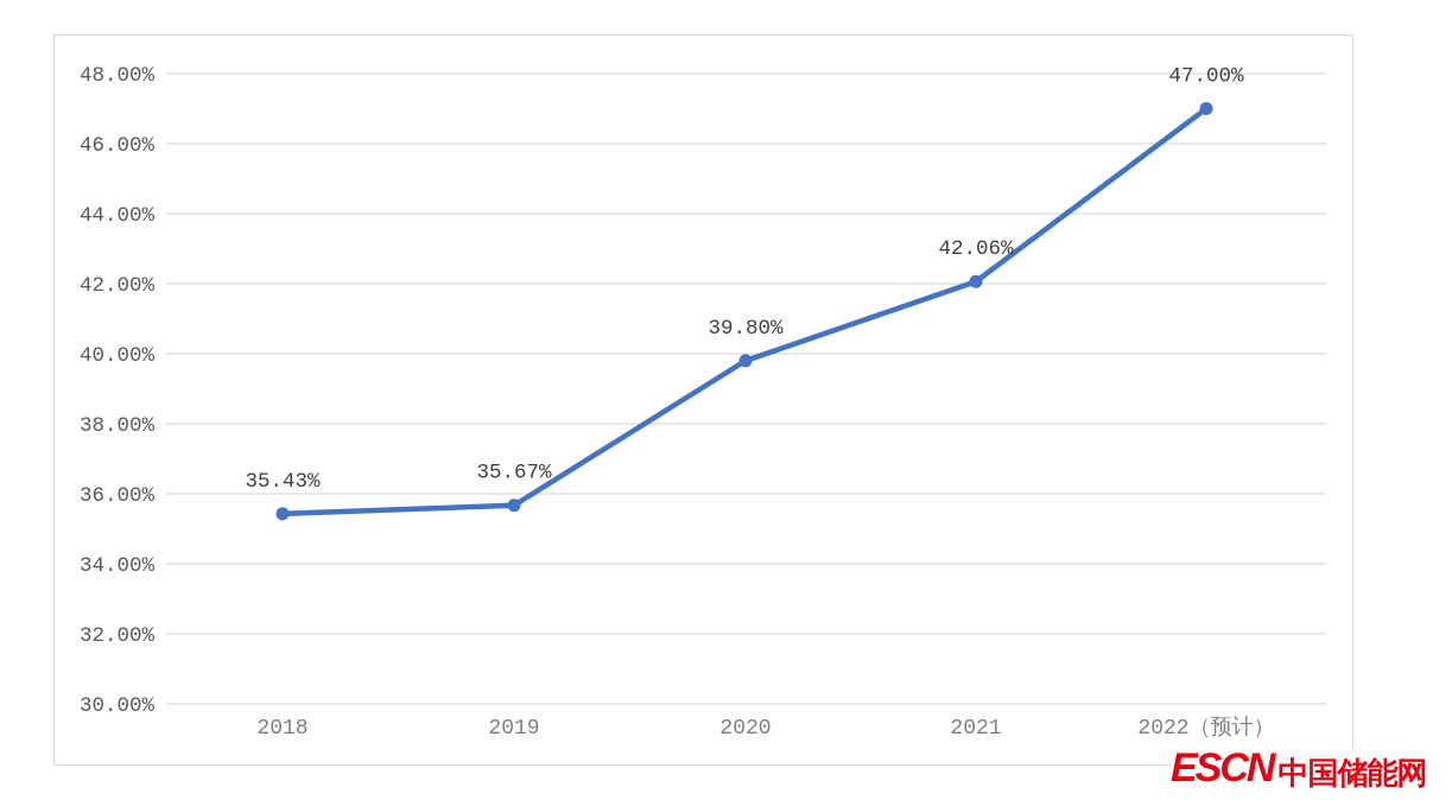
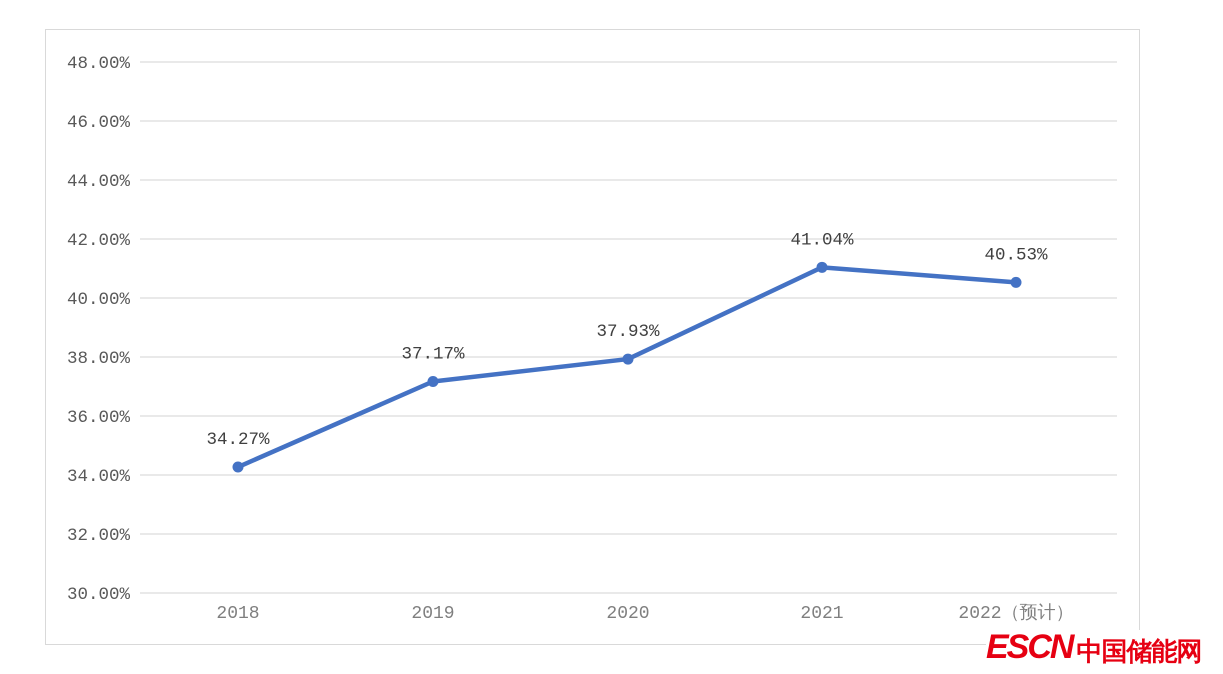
2018: 35.43% -> 34.27%
2019: 35.67% -> 37.17%
2020: 39.80% -> 37.93%
2021: 42.06% -> 41.04%
2022（预计）: 47.00% -> 40.53%
